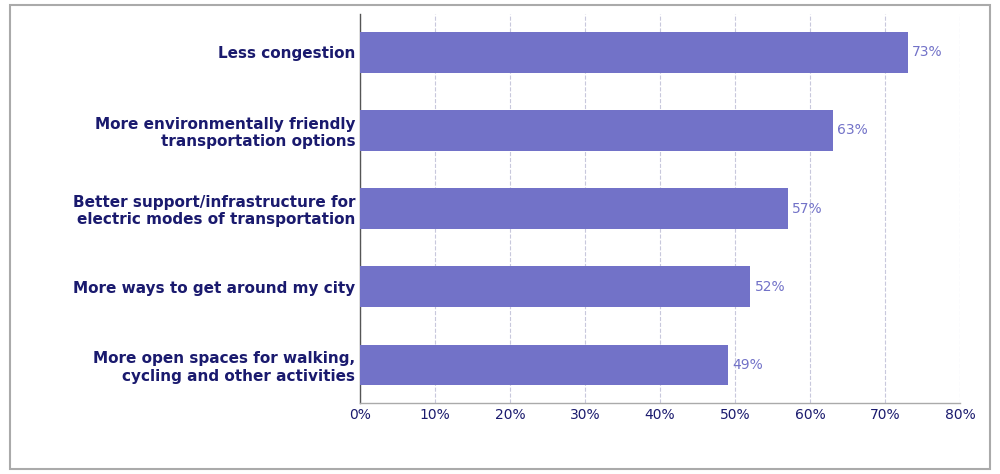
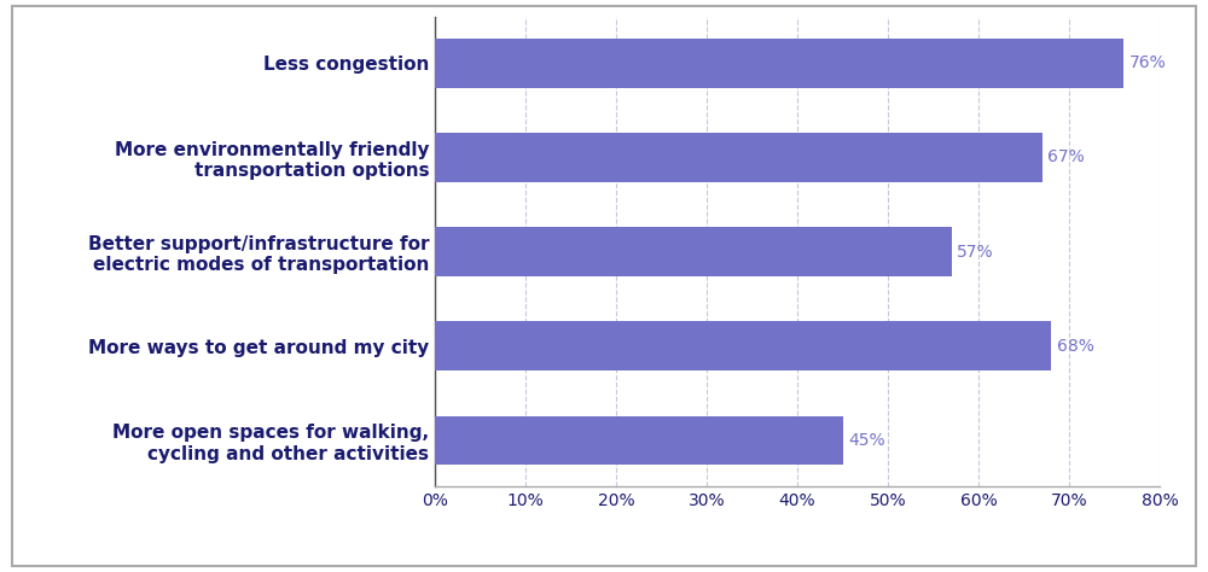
Less congestion: 73% -> 76%
More environmentally friendly transportation options: 63% -> 67%
More ways to get around my city: 52% -> 68%
More open spaces for walking, cycling and other activities: 49% -> 45%
